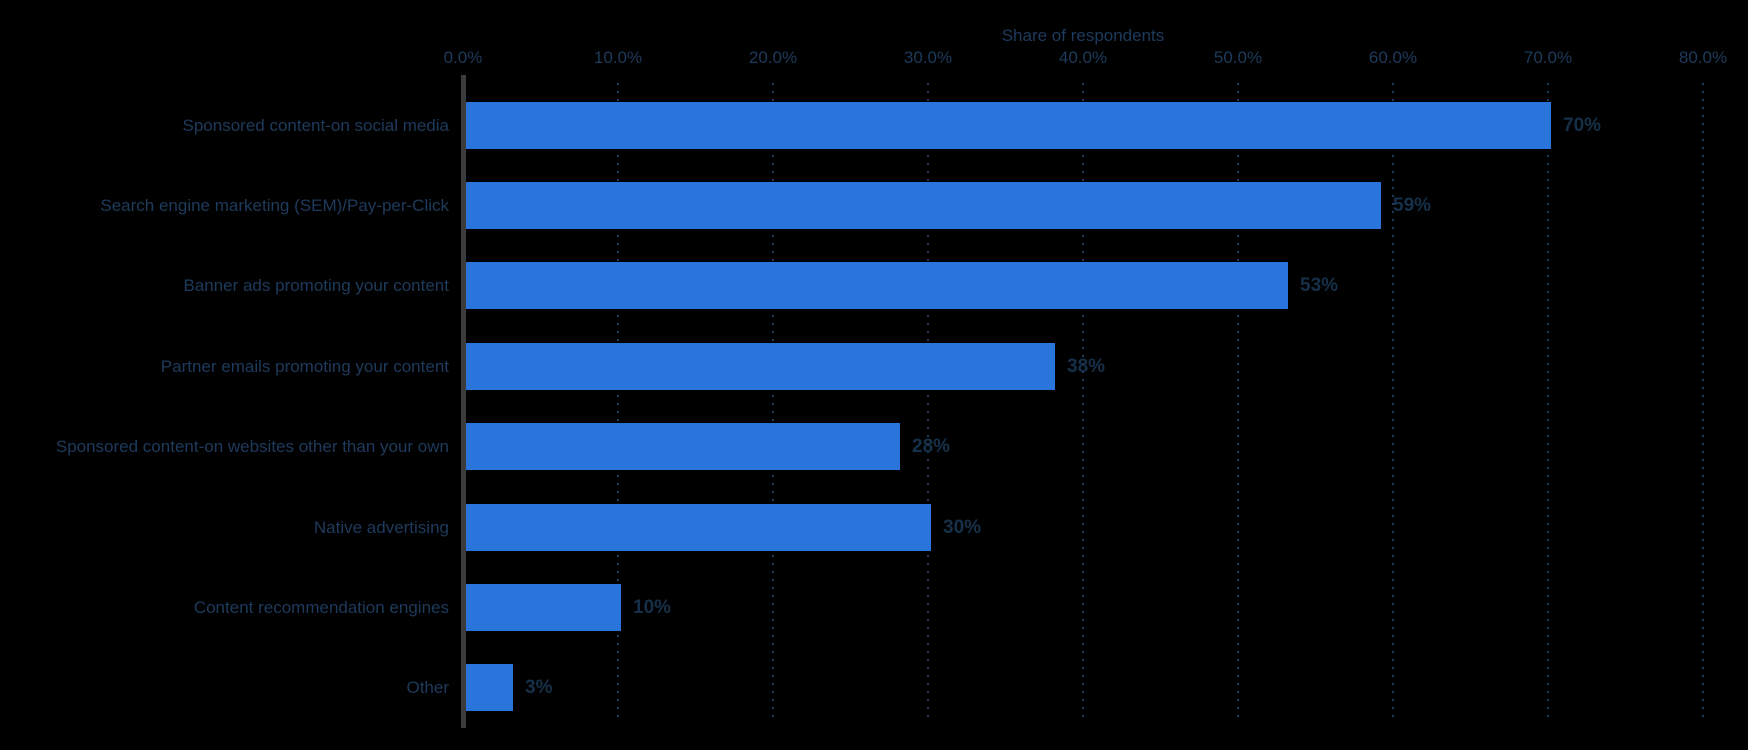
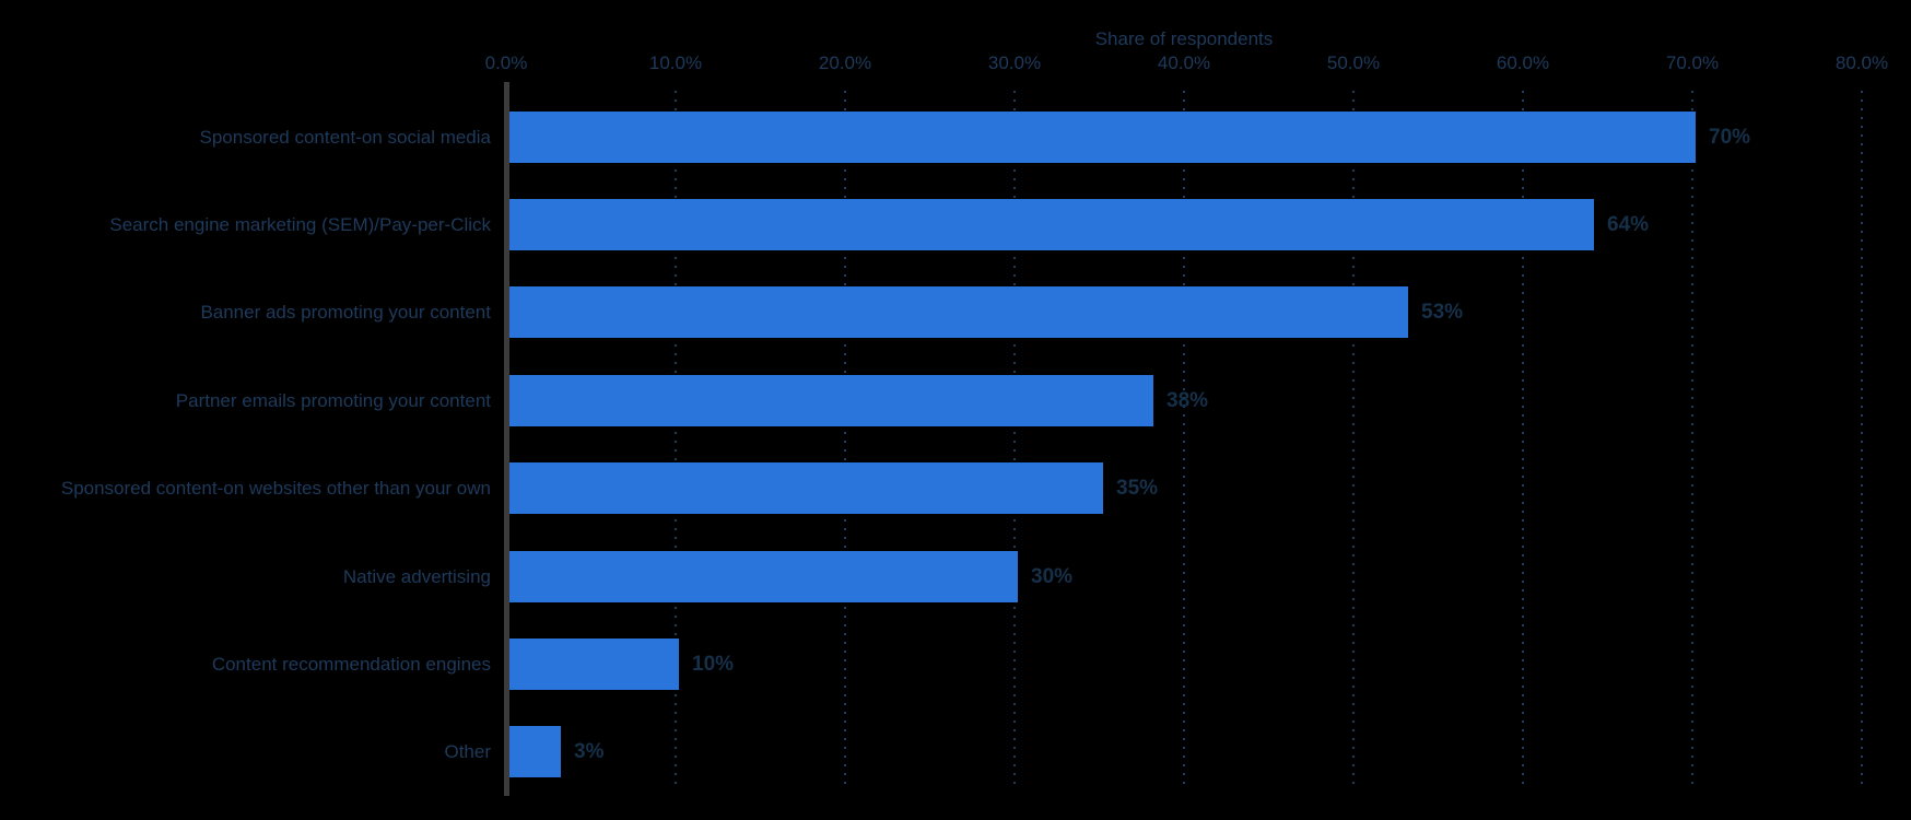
Search engine marketing (SEM)/Pay-per-Click: 59% -> 64%
Sponsored content-on websites other than your own: 28% -> 35%
